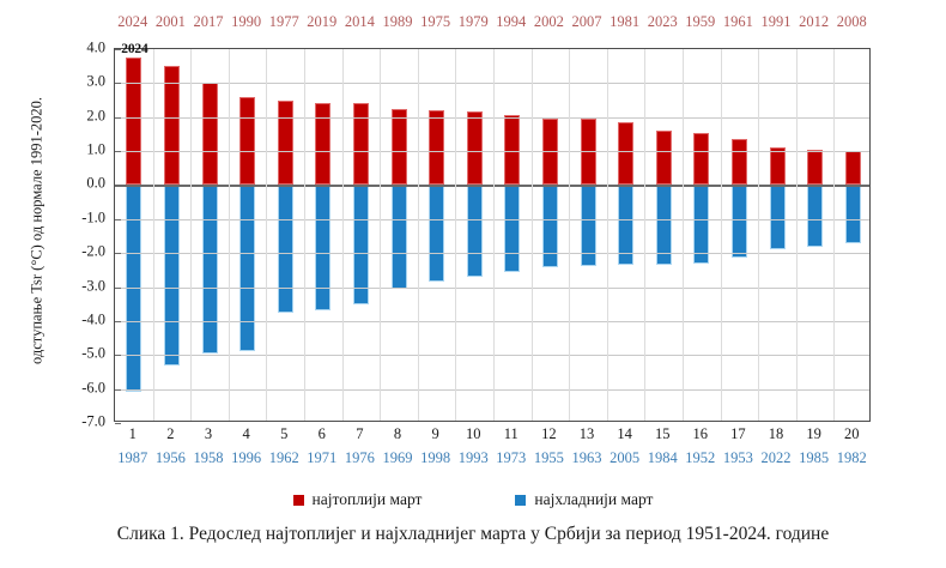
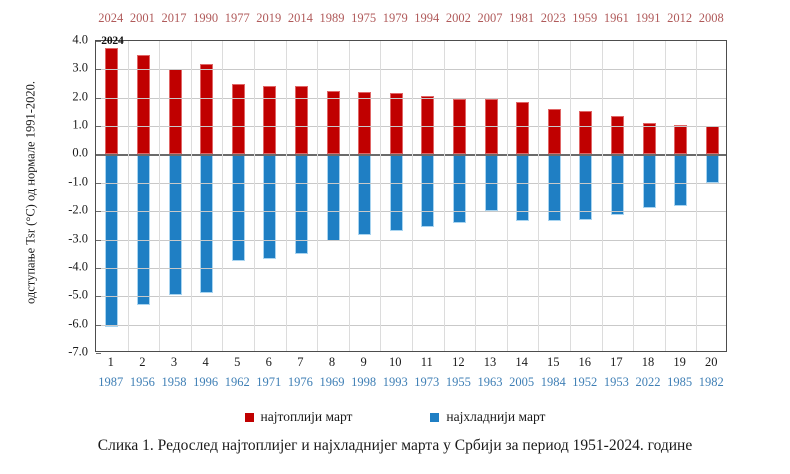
најтоплији март/4: 2.6 -> 3.2
најхладнији март/13: -2.4 -> -2.0
најхладнији март/20: -1.7 -> -1.0
